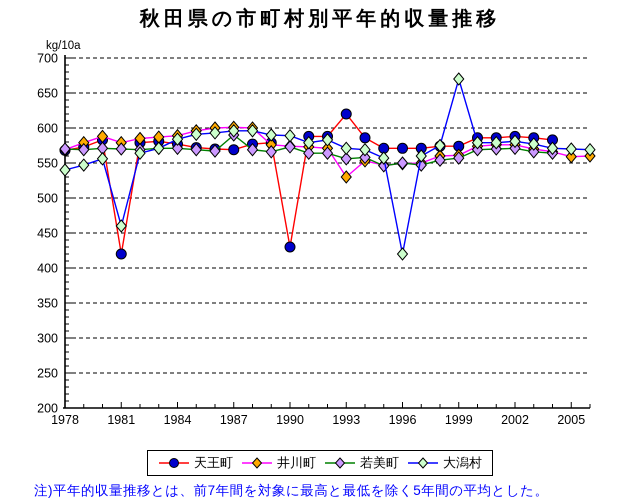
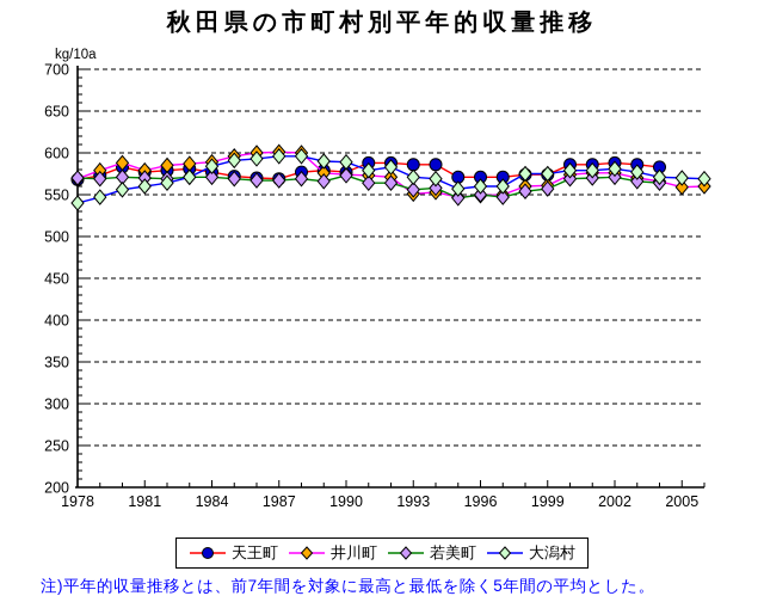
天王町/1981: 420 -> 580
大潟村/1981: 460 -> 560
若美町/1987: 590 -> 570
天王町/1990: 430 -> 580
天王町/1993: 620 -> 590
井川町/1993: 530 -> 550
大潟村/1996: 420 -> 560
大潟村/1999: 670 -> 580
